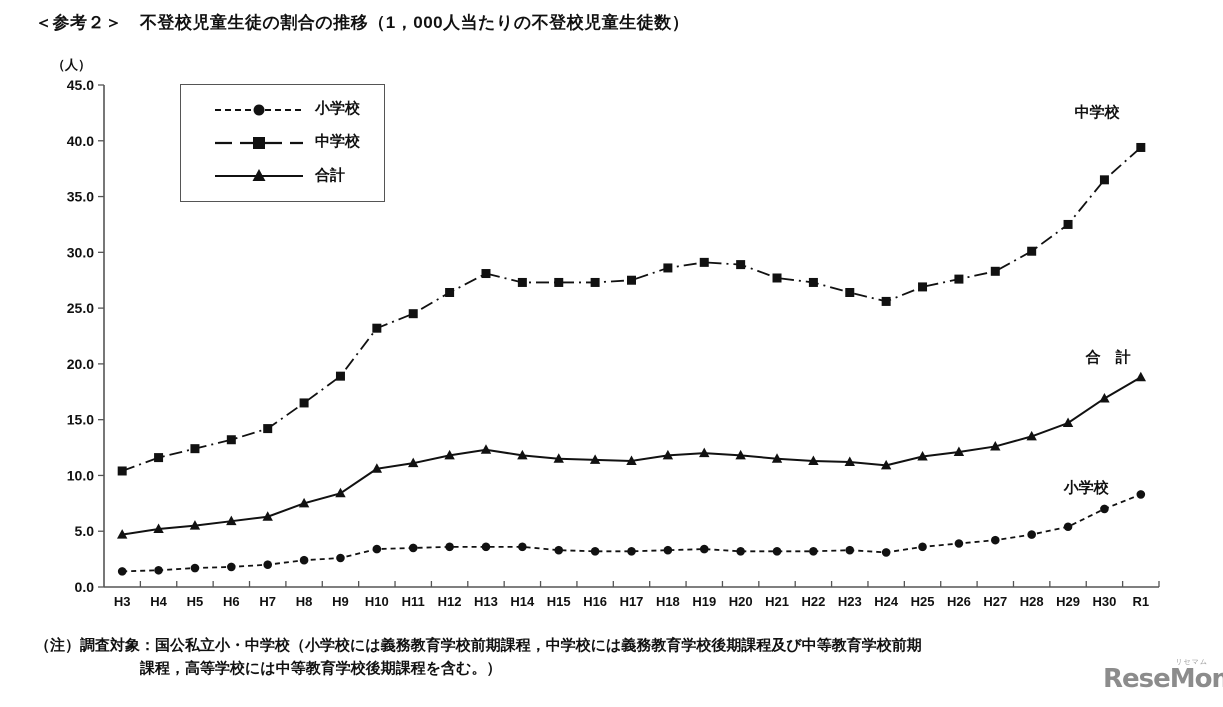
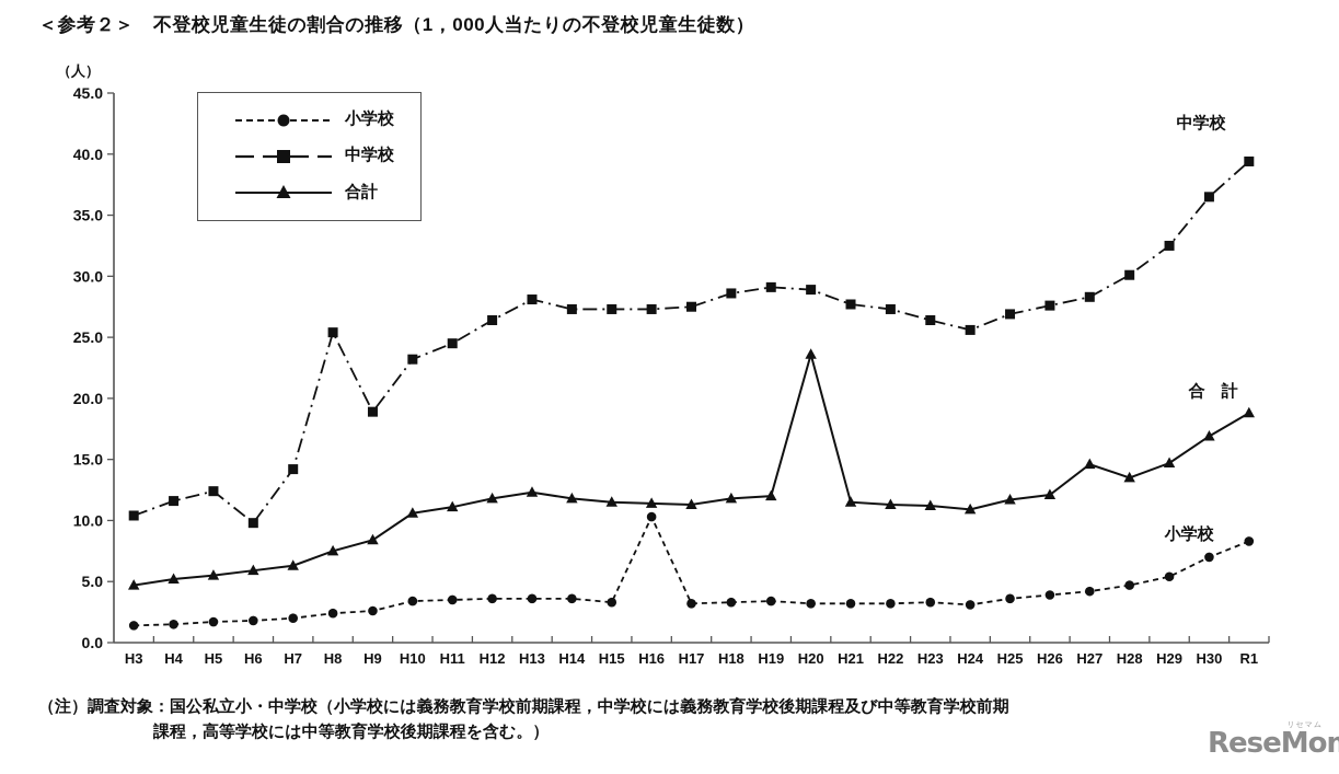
中学校/H6: 13.2 -> 9.8
中学校/H8: 16.5 -> 25.4
小学校/H16: 3.2 -> 10.3
合計/H20: 11.8 -> 23.6
合計/H27: 12.6 -> 14.6
